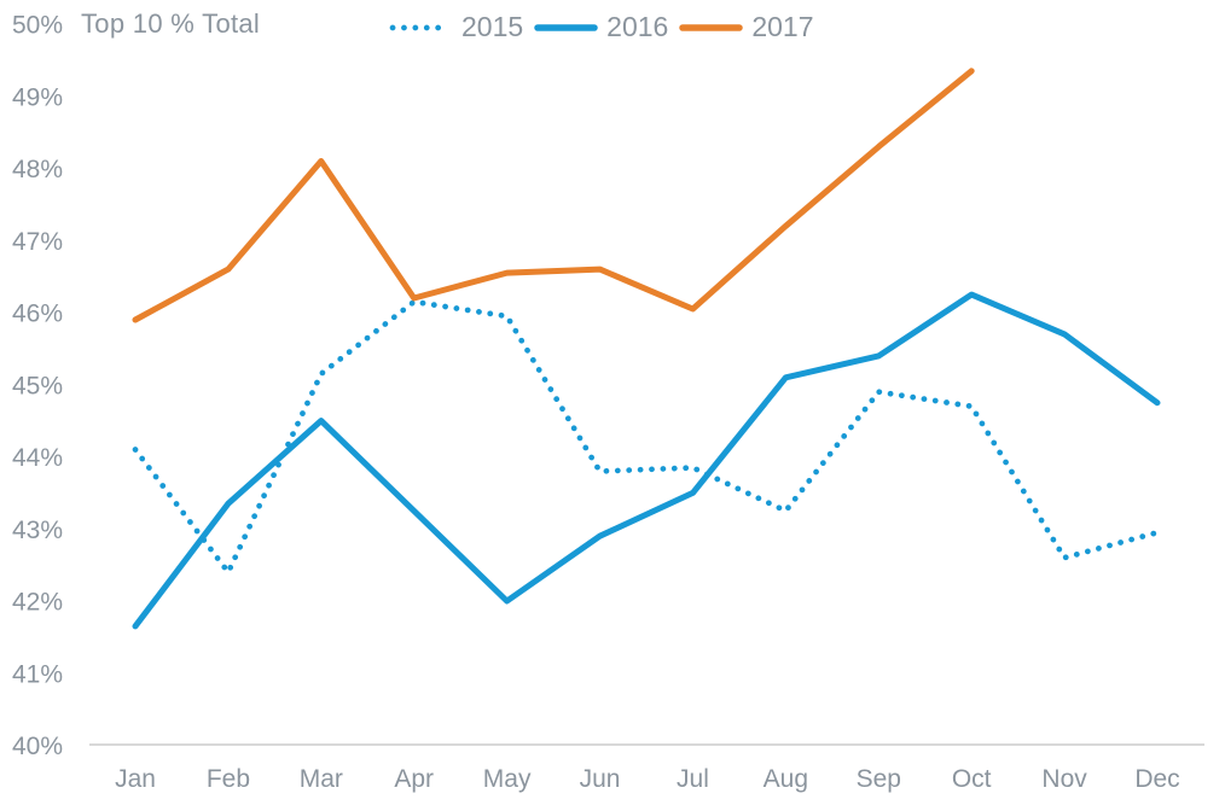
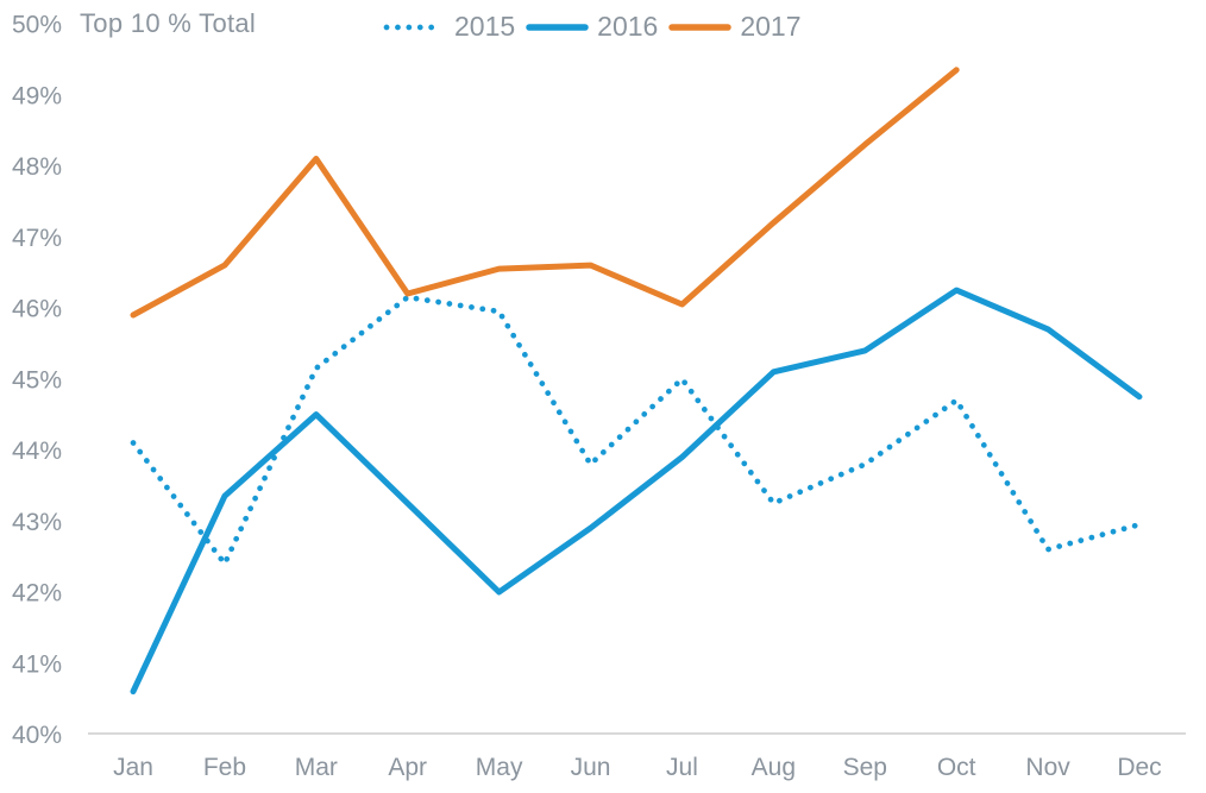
2016/Jan: 41.6% -> 40.6%
2015/Jul: 43.9% -> 45.0%
2016/Jul: 43.5% -> 43.9%
2015/Sep: 44.9% -> 43.8%
